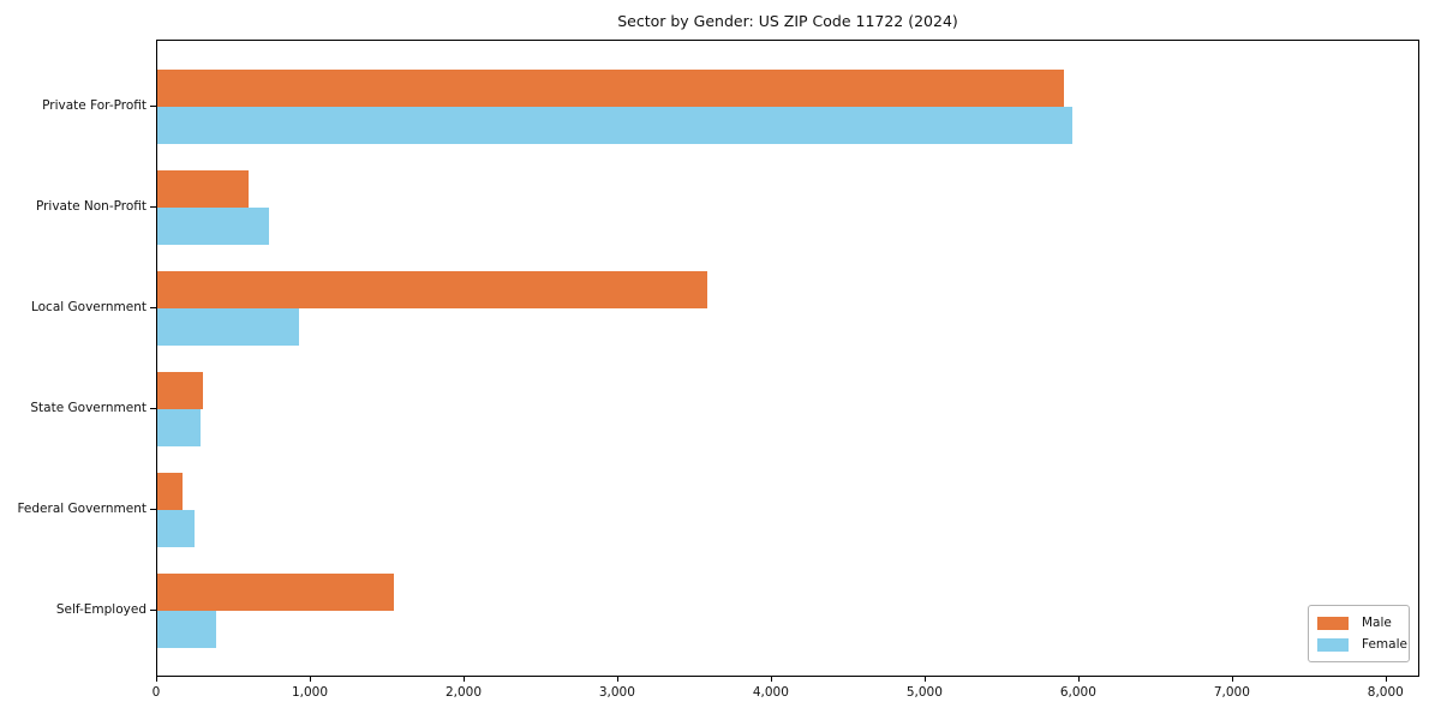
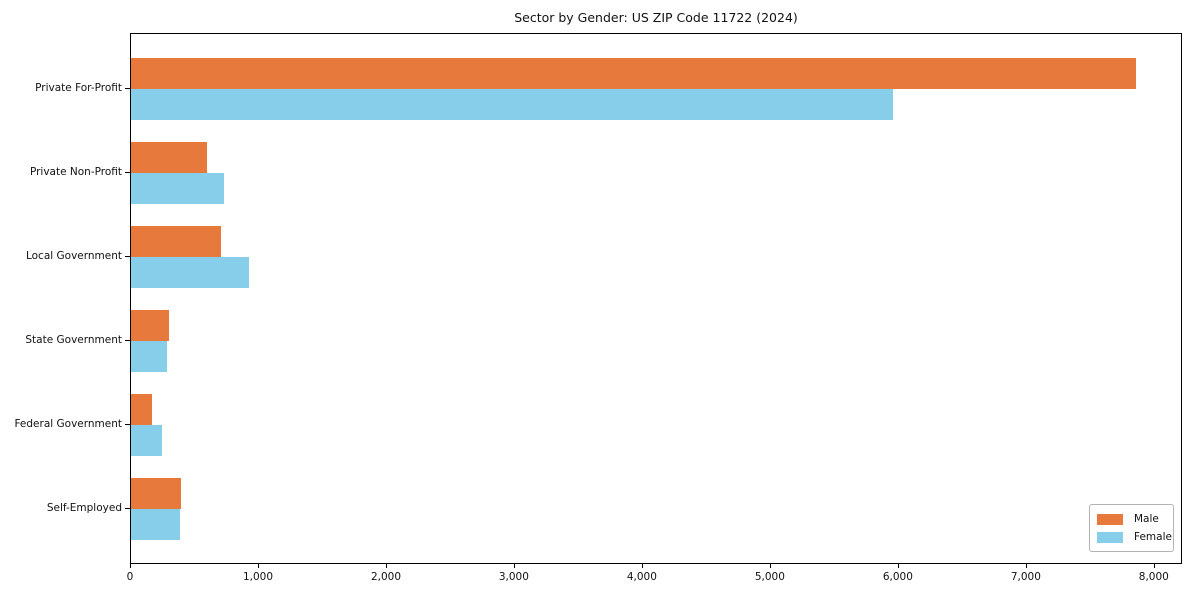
Male/Private For-Profit: 5900 -> 7850
Male/Local Government: 3580 -> 700
Male/Self-Employed: 1540 -> 390
